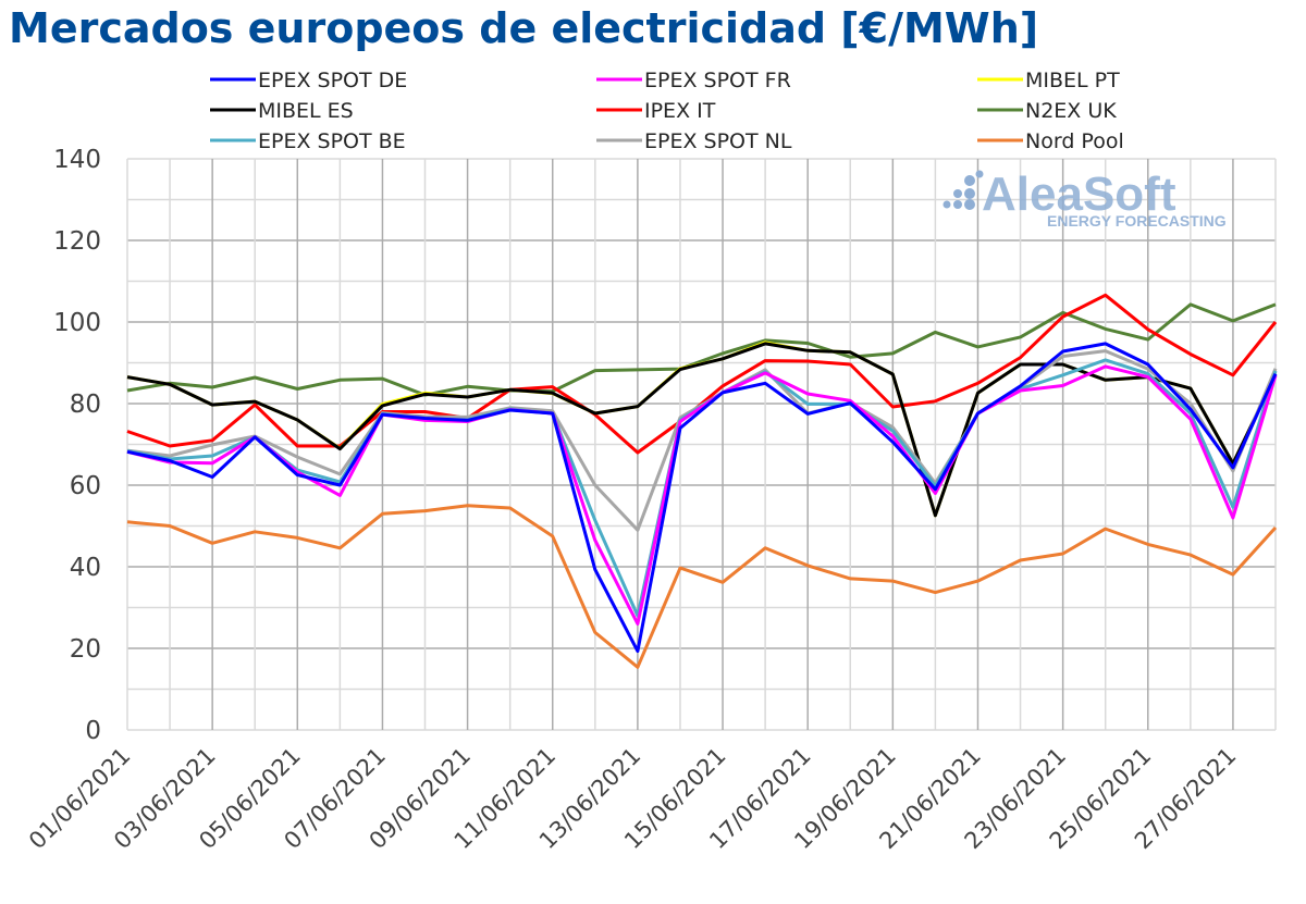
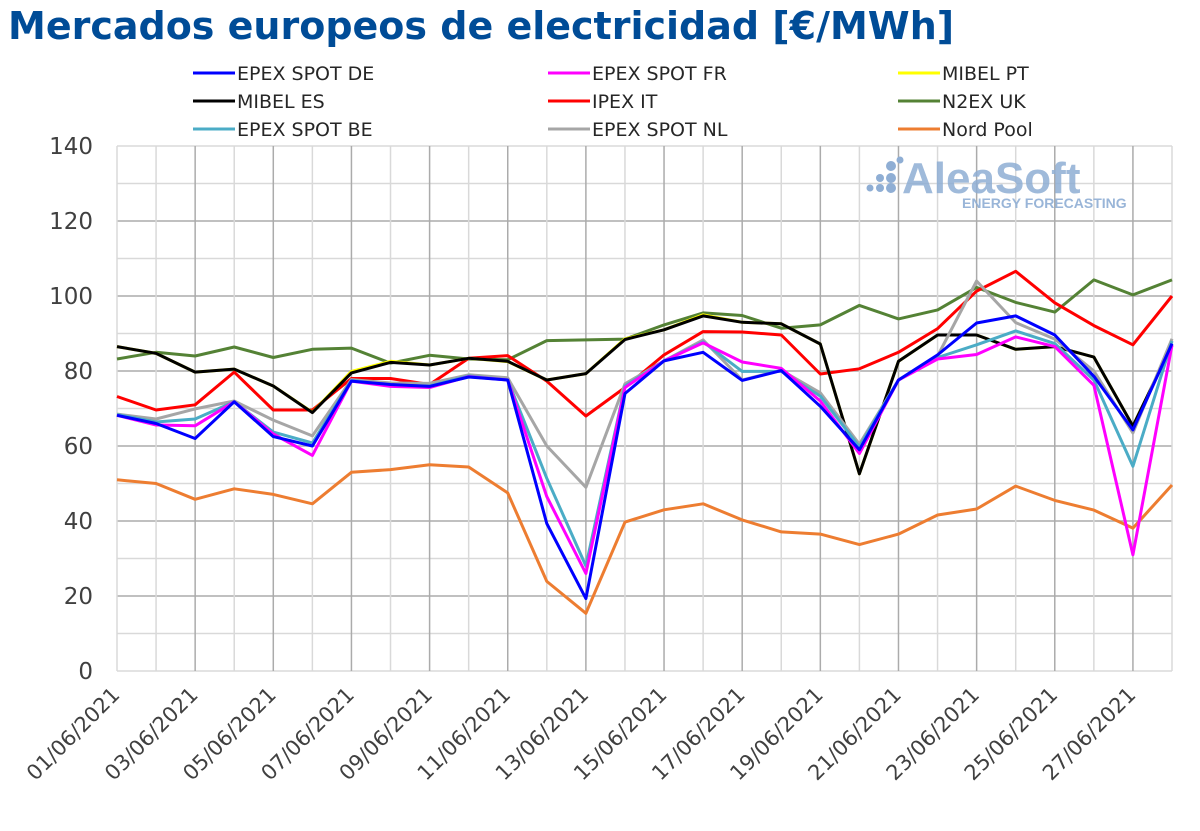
Nord Pool/15/06/2021: 36 -> 43
EPEX SPOT NL/23/06/2021: 92 -> 104
EPEX SPOT FR/27/06/2021: 52 -> 31
